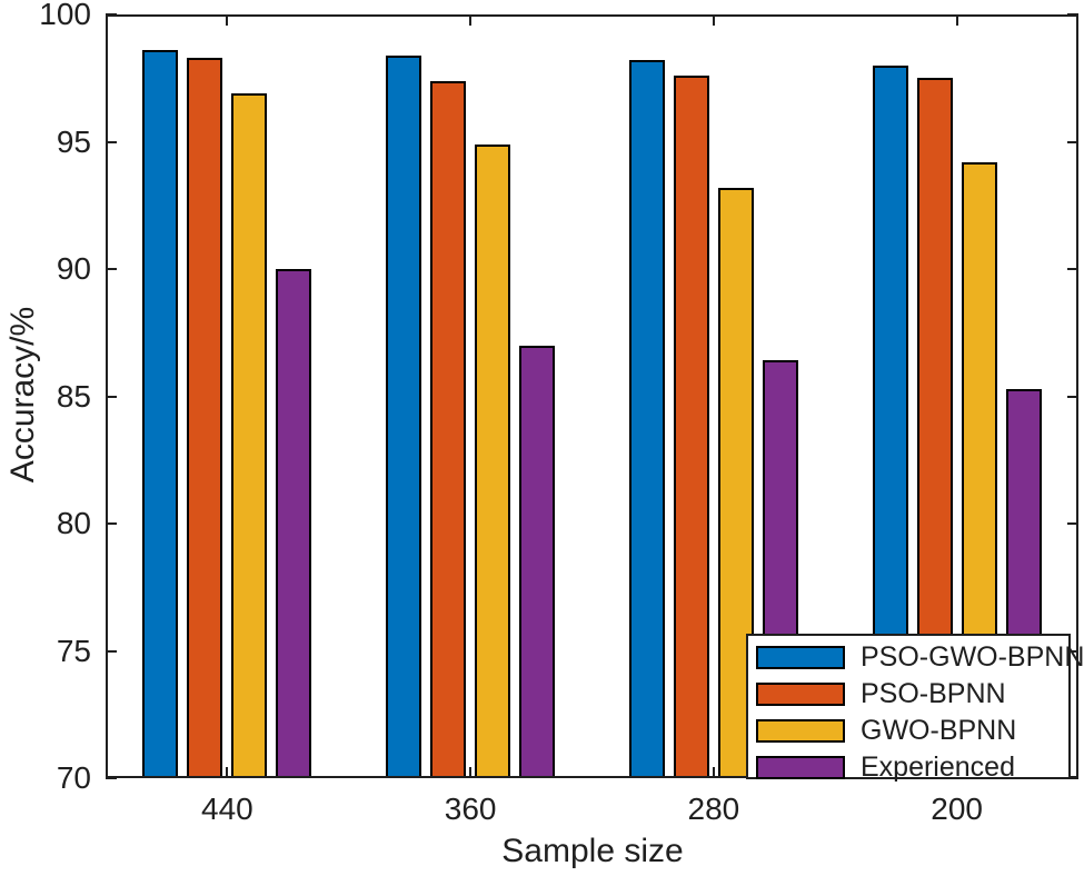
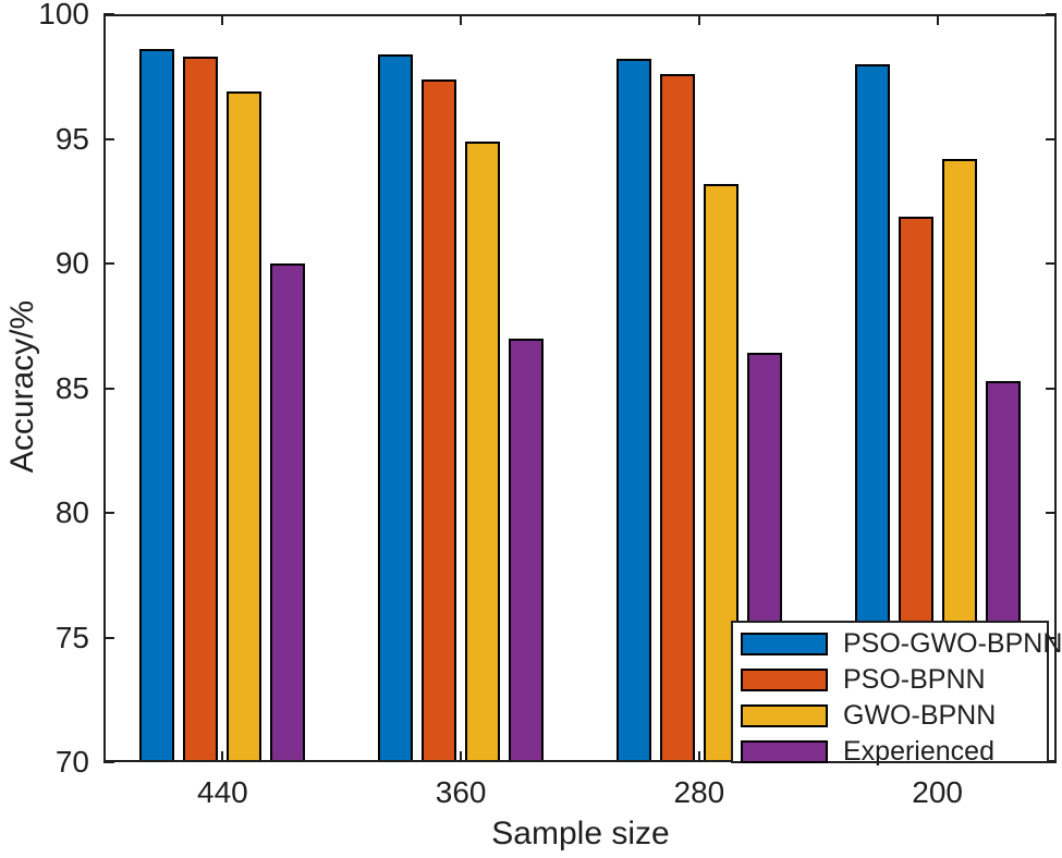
PSO-BPNN/200: 97.5 -> 91.9
